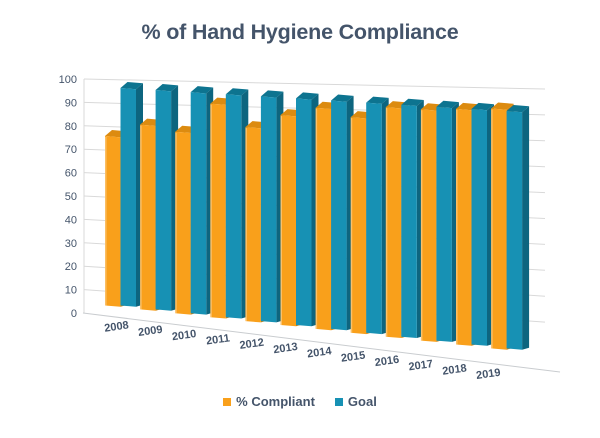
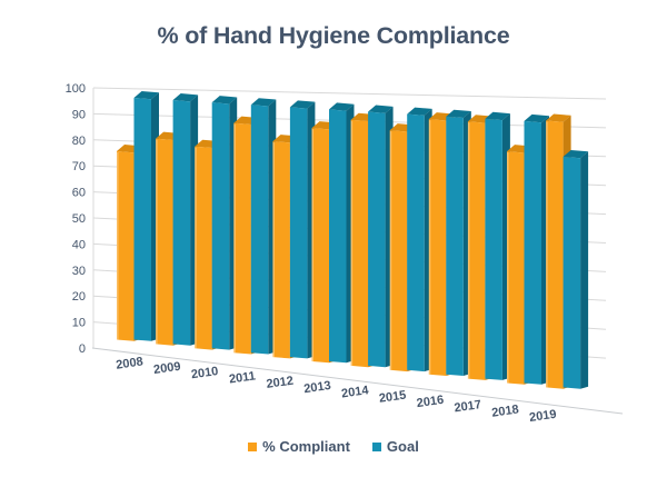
% Compliant/2011: 91 -> 88
% Compliant/2018: 95 -> 84
Goal/2019: 95 -> 83
